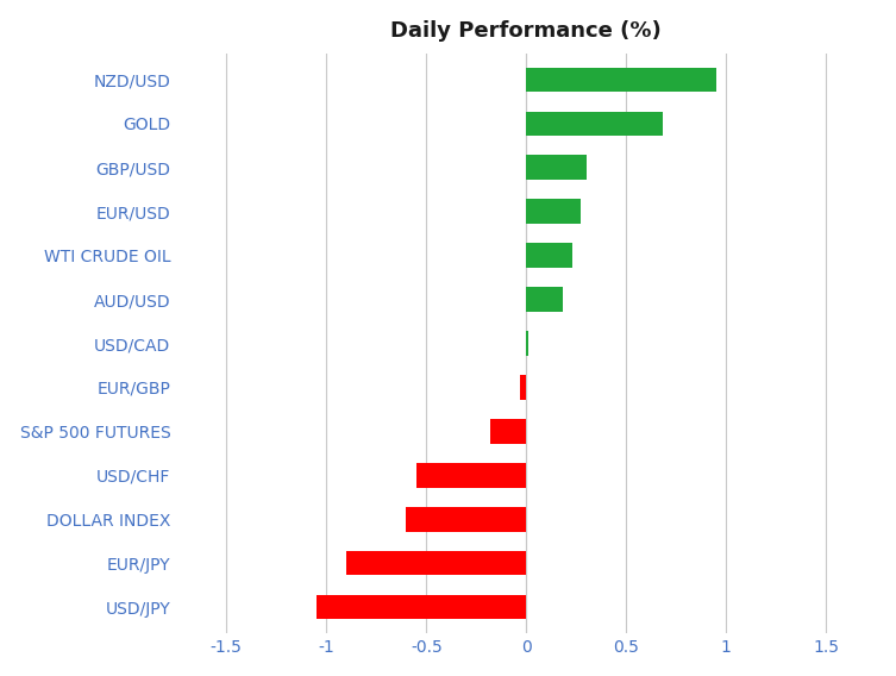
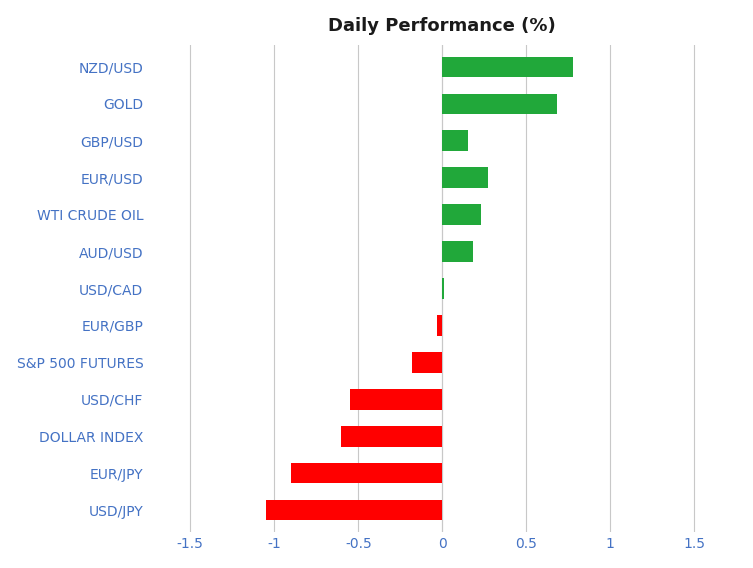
NZD/USD: 0.95 -> 0.78
GBP/USD: 0.30 -> 0.15
